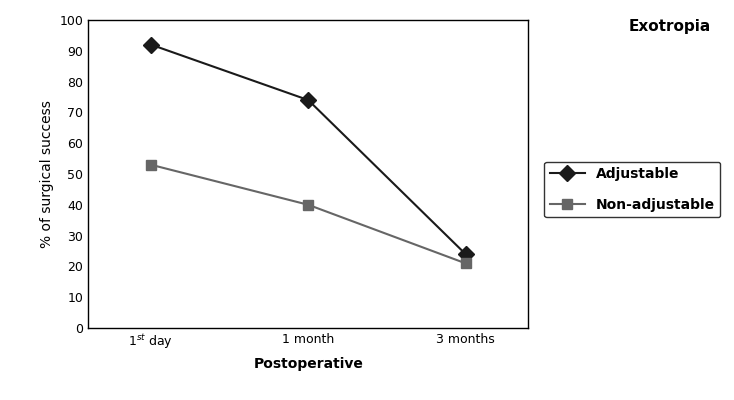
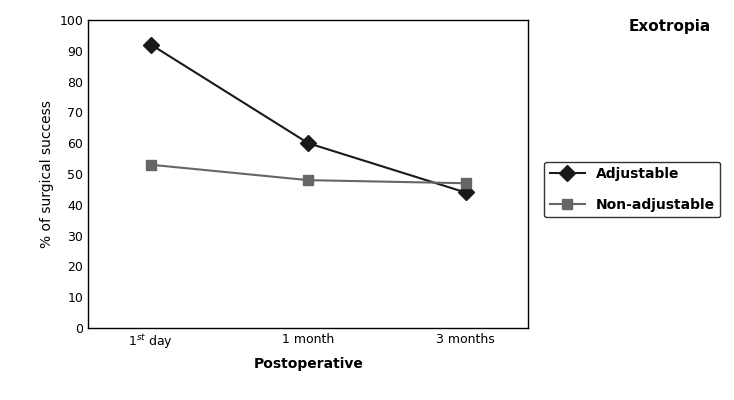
Adjustable/1 month: 74 -> 60
Non-adjustable/1 month: 40 -> 48
Adjustable/3 months: 24 -> 44
Non-adjustable/3 months: 21 -> 47
